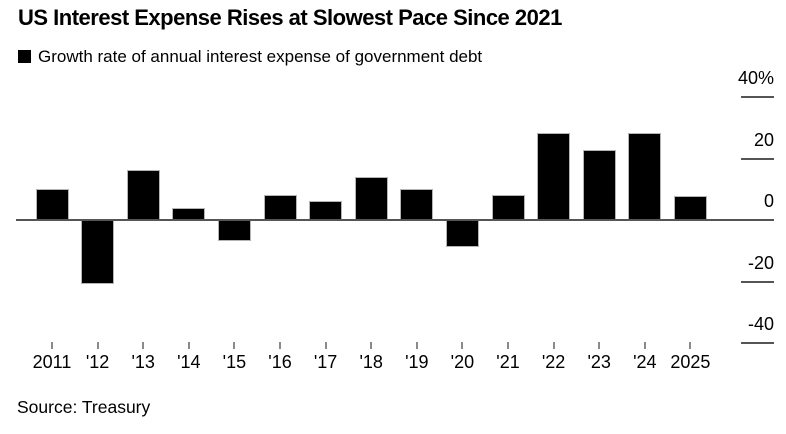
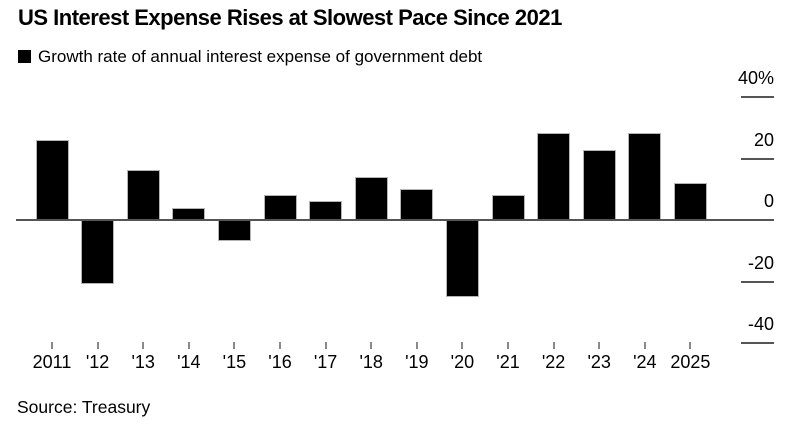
2011: 10% -> 26%
'20: -9% -> -25%
2025: 8% -> 12%
